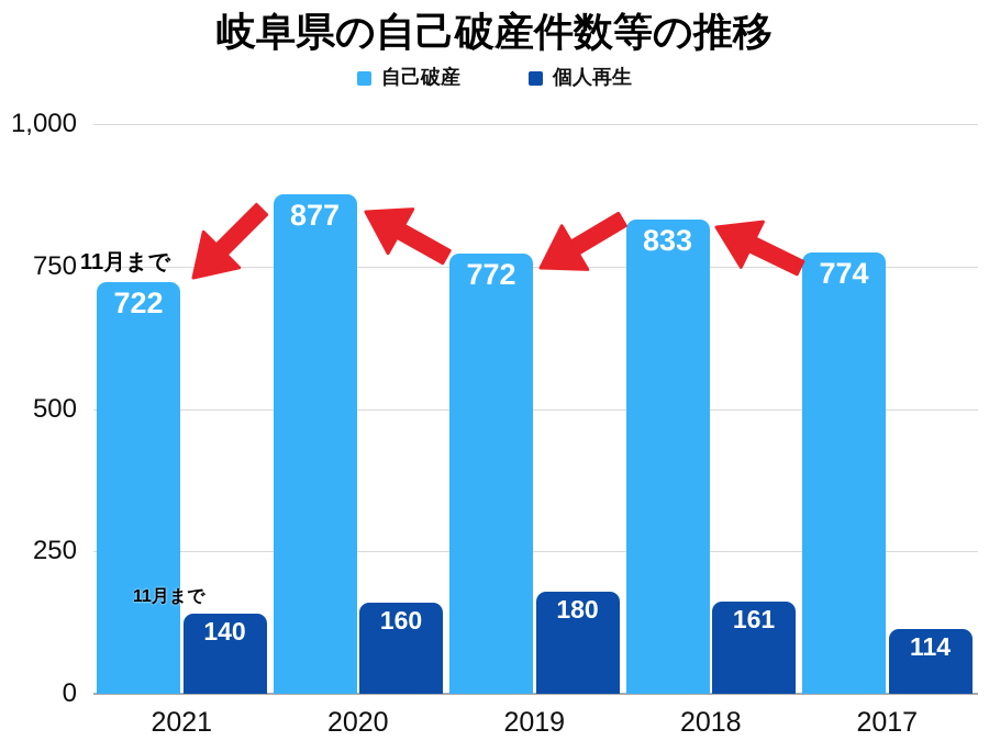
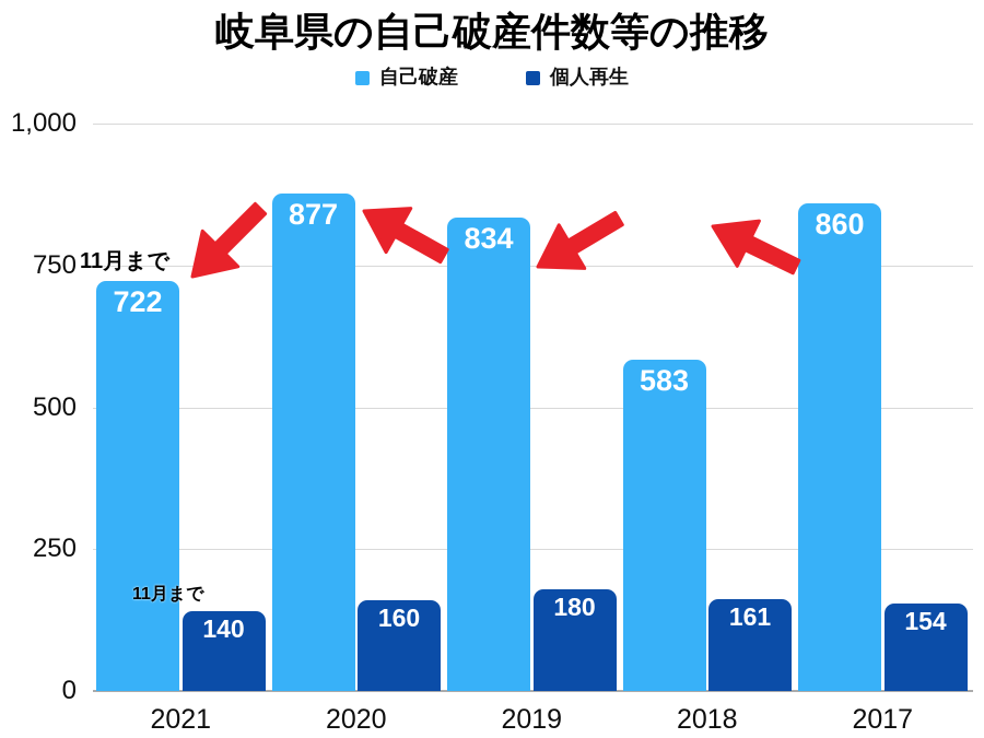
自己破産/2019: 772 -> 834
自己破産/2018: 833 -> 583
自己破産/2017: 774 -> 860
個人再生/2017: 114 -> 154
